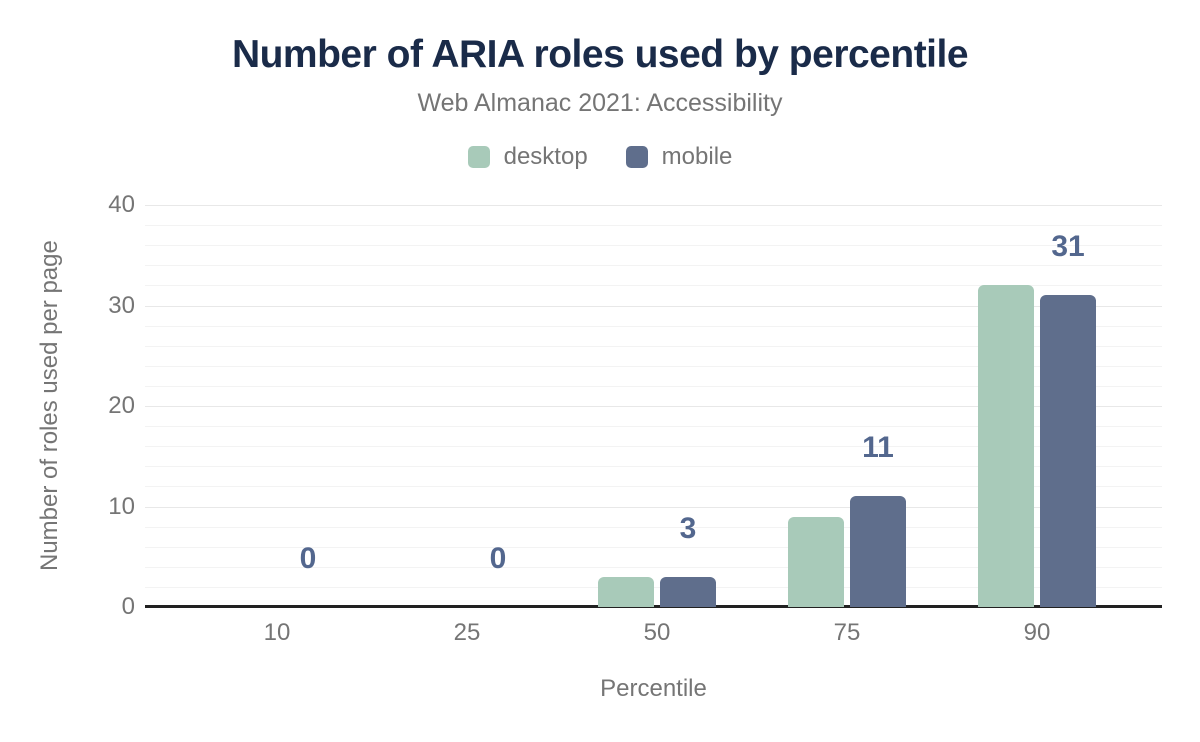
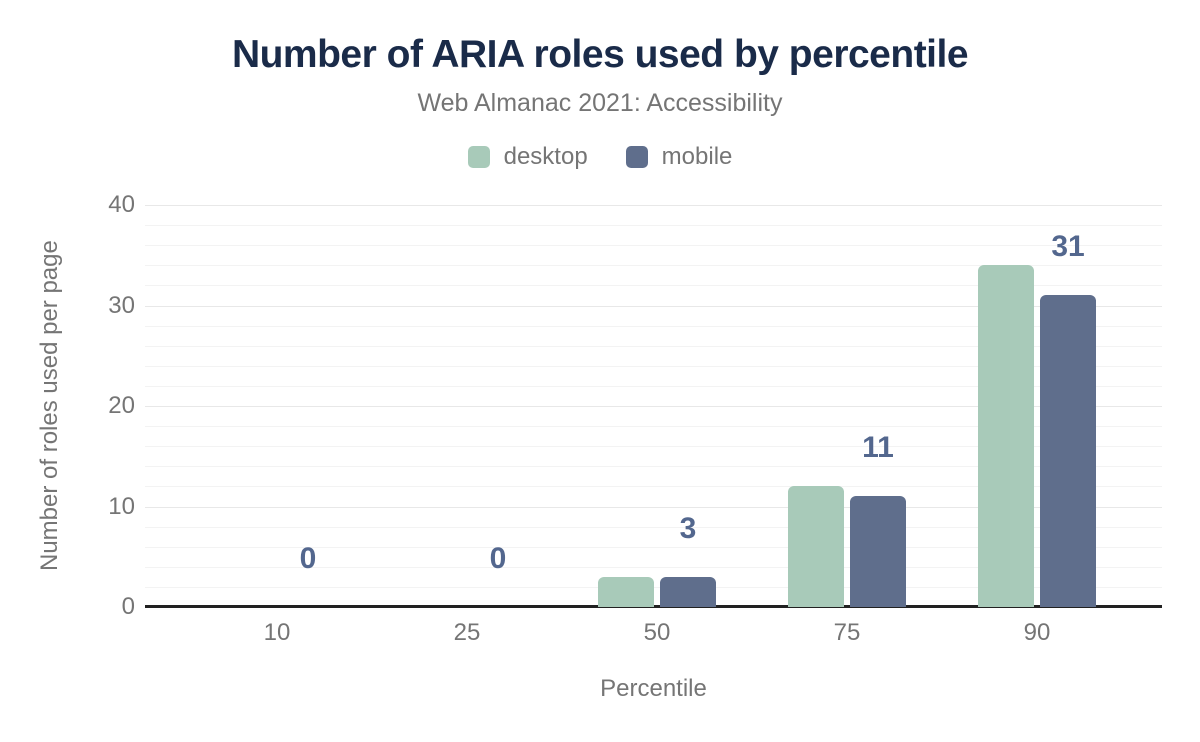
desktop/75: 9 -> 12
desktop/90: 32 -> 34
